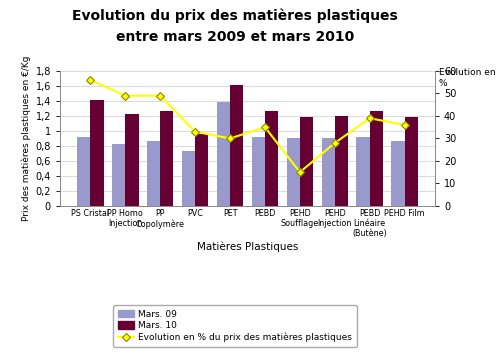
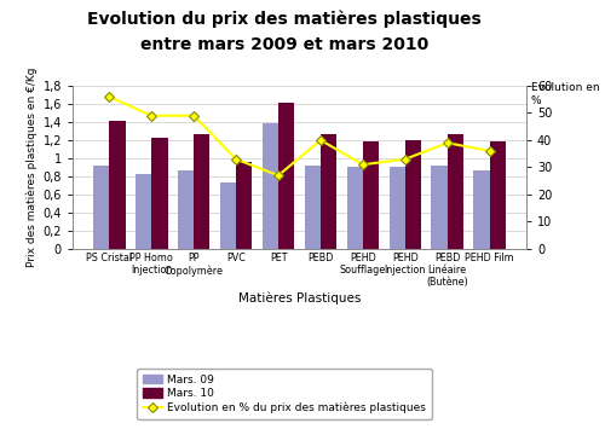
Evolution en % du prix des matières plastiques/PET: 30 -> 27
Evolution en % du prix des matières plastiques/PEBD: 35 -> 40
Evolution en % du prix des matières plastiques/PEHD Soufflage: 15 -> 31
Evolution en % du prix des matières plastiques/PEHD Injection: 28 -> 33
